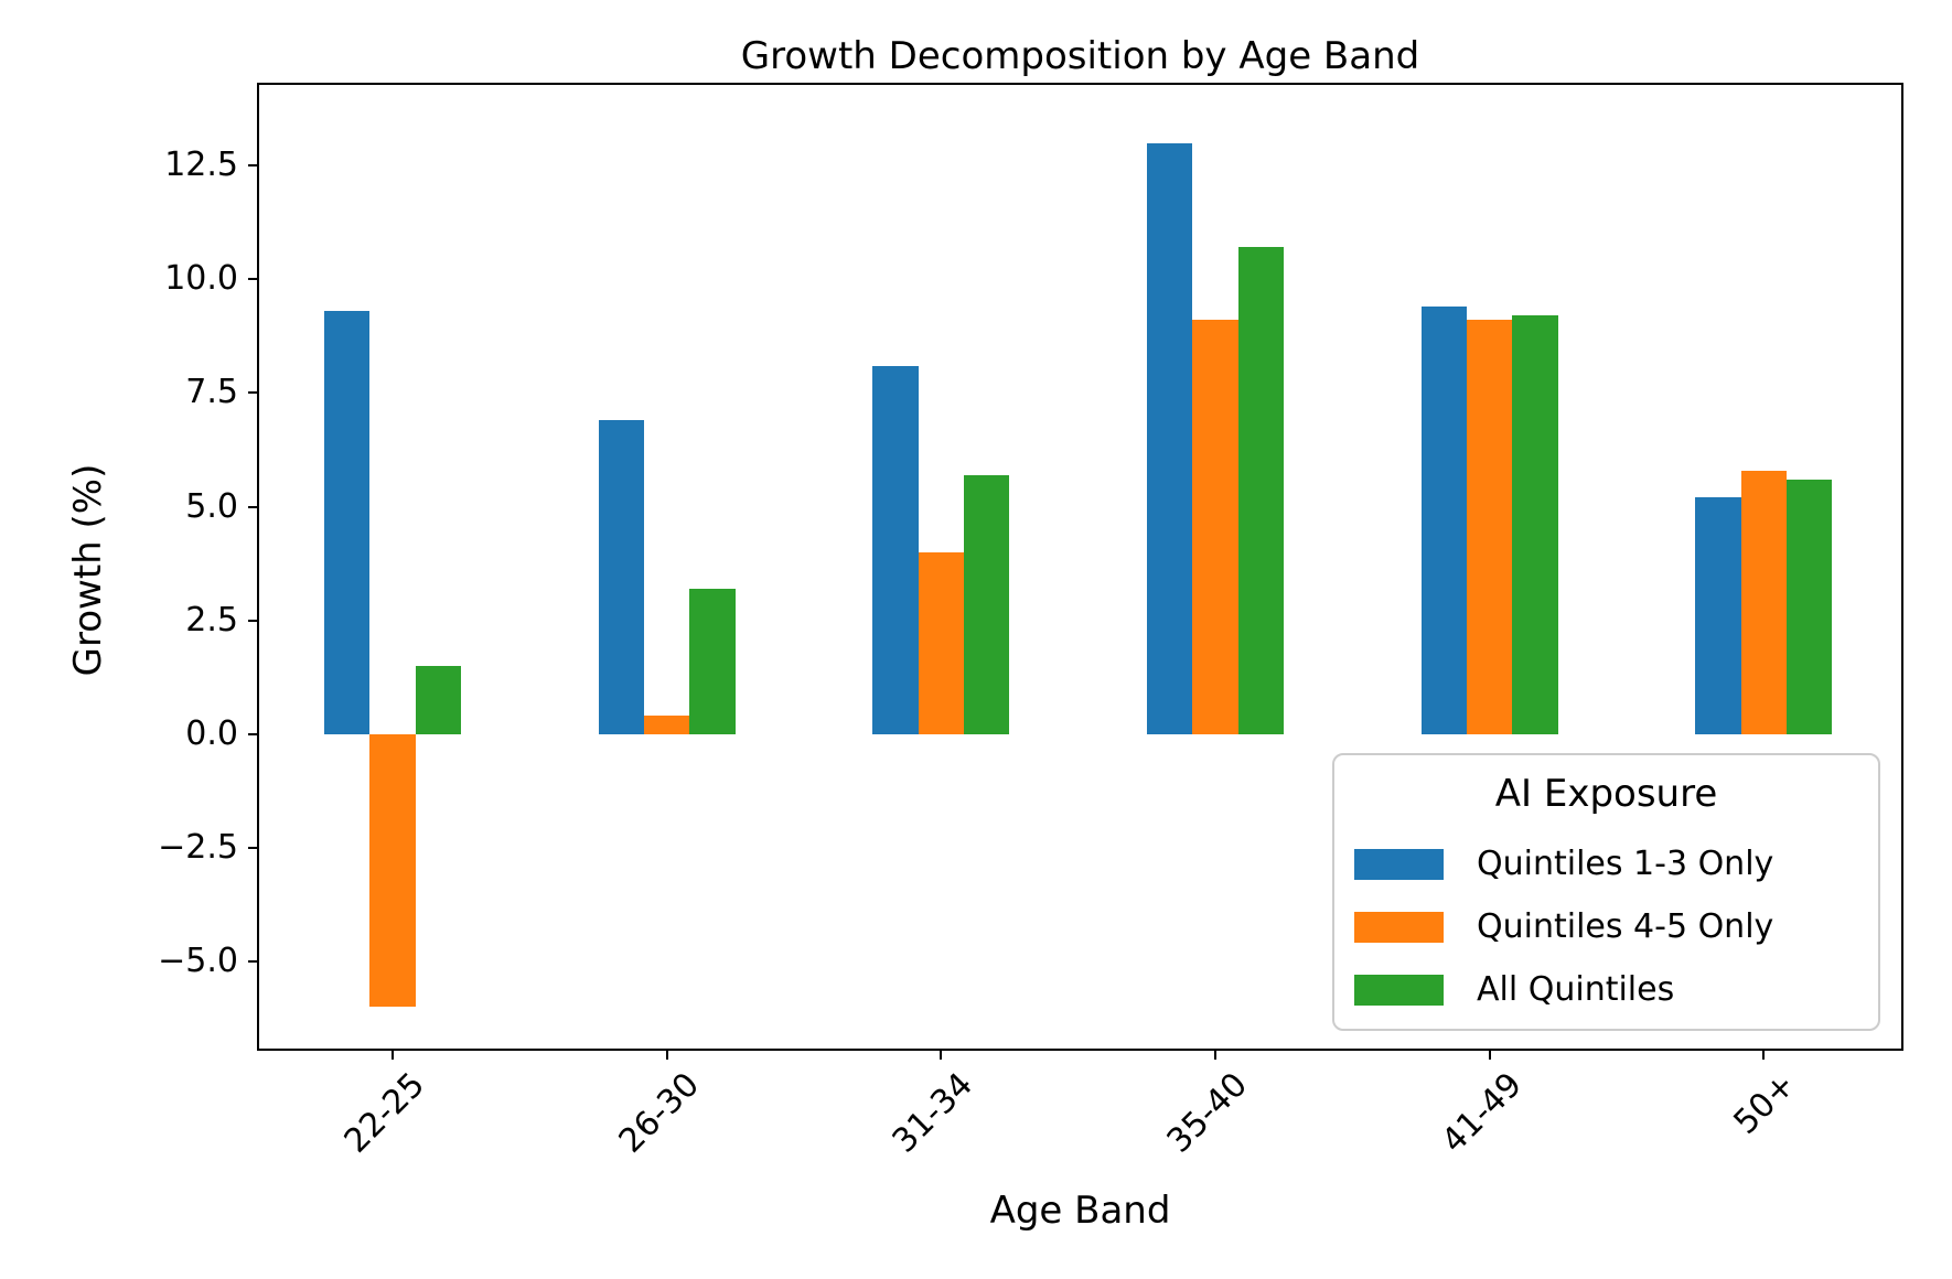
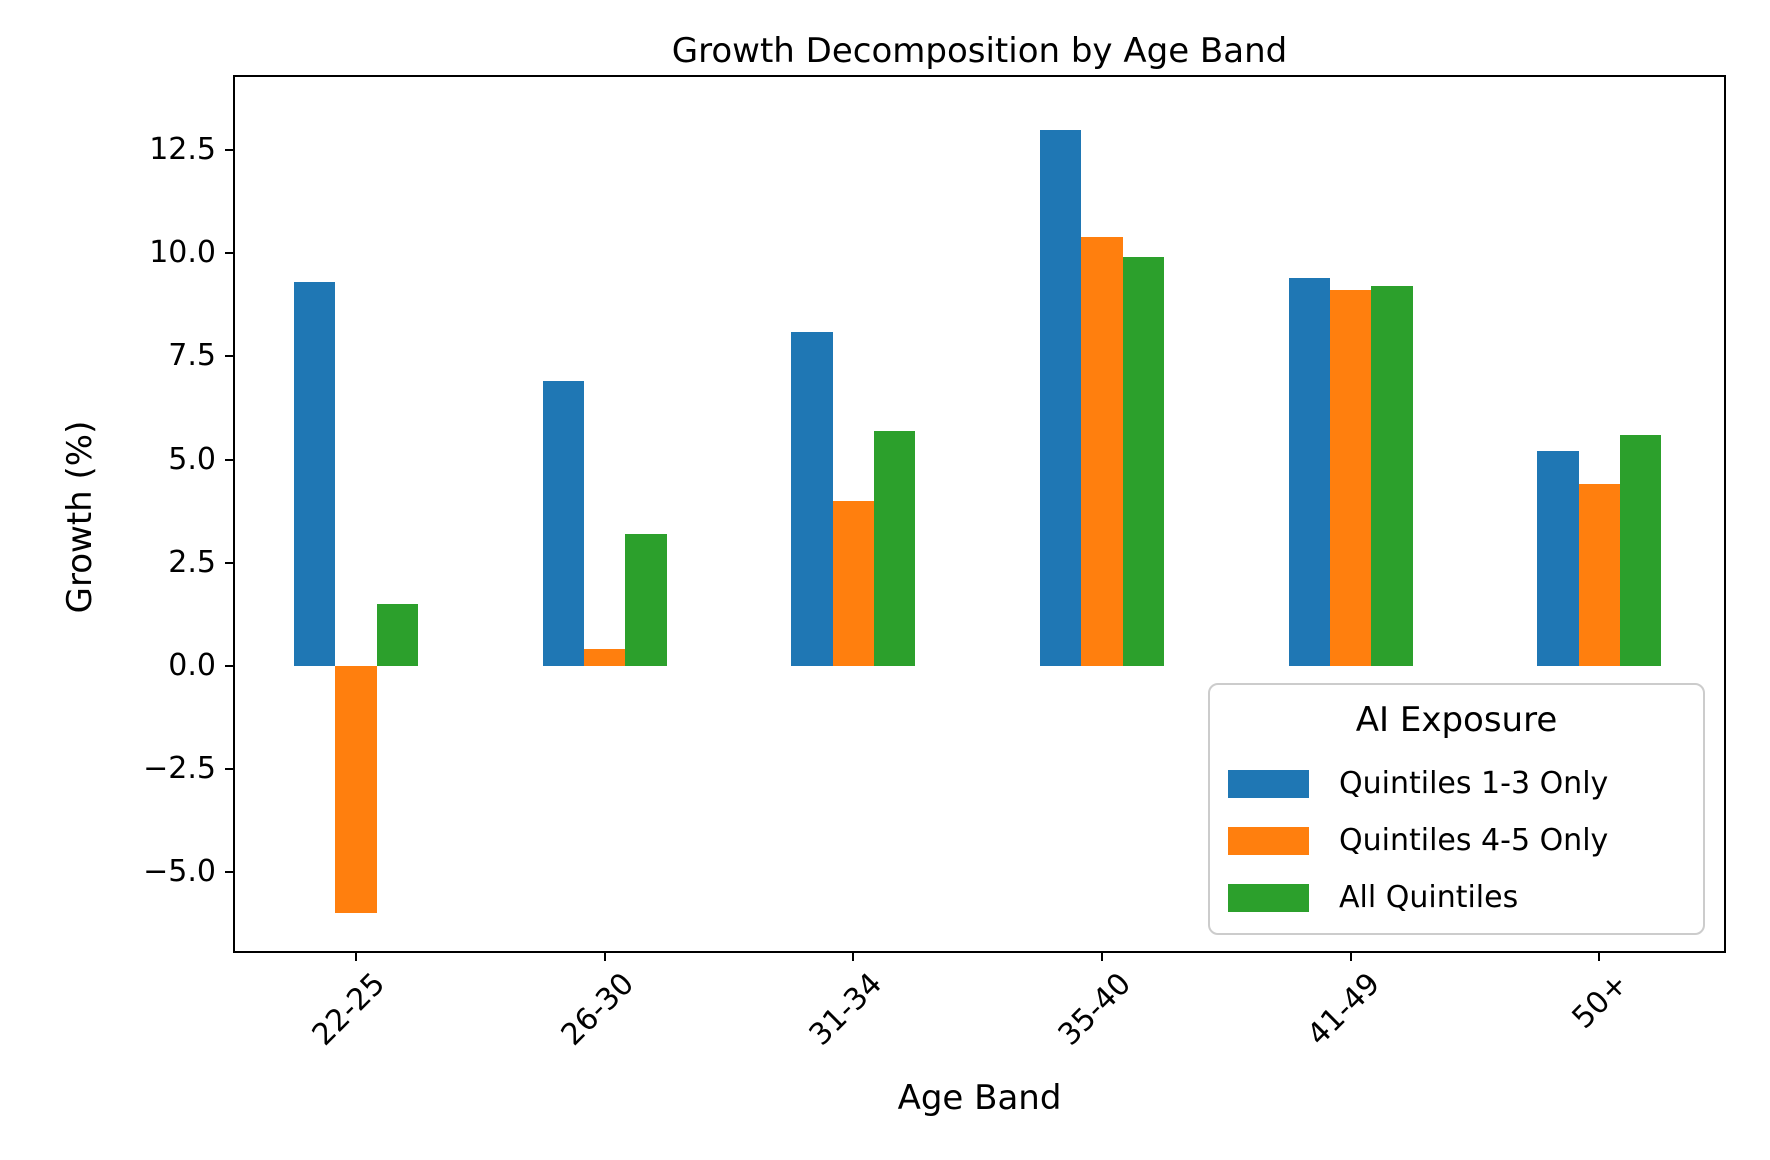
Quintiles 4-5 Only/35-40: 9.1 -> 10.4
All Quintiles/35-40: 10.7 -> 9.9
Quintiles 4-5 Only/50+: 5.8 -> 4.4
